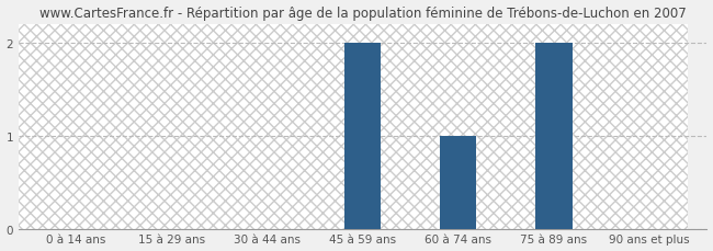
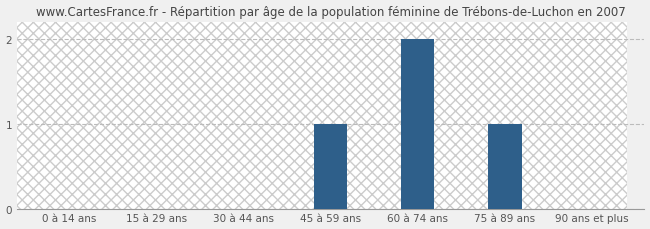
45 à 59 ans: 2 -> 1
60 à 74 ans: 1 -> 2
75 à 89 ans: 2 -> 1
